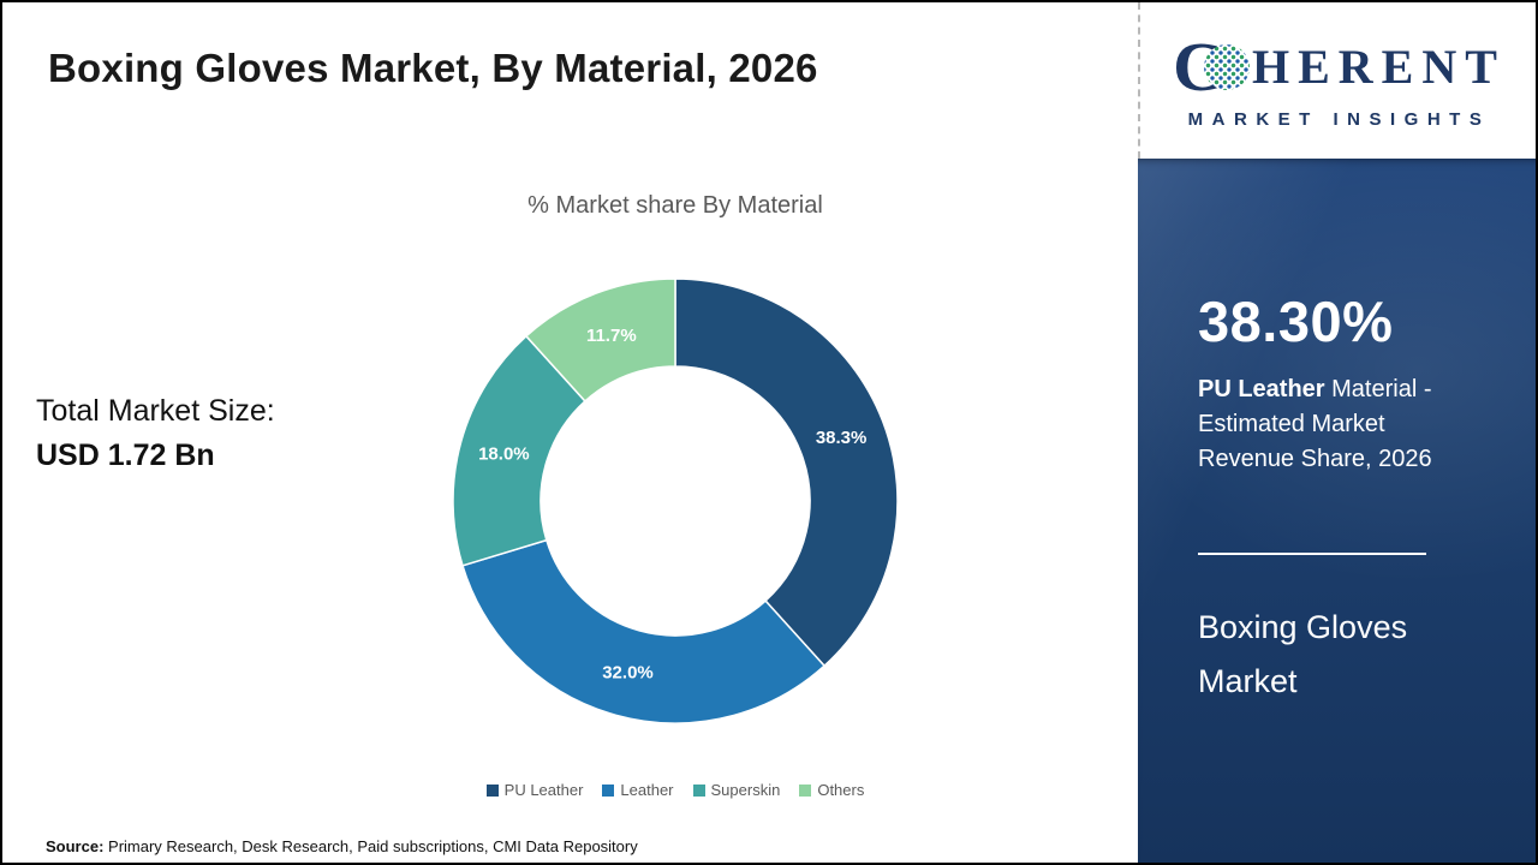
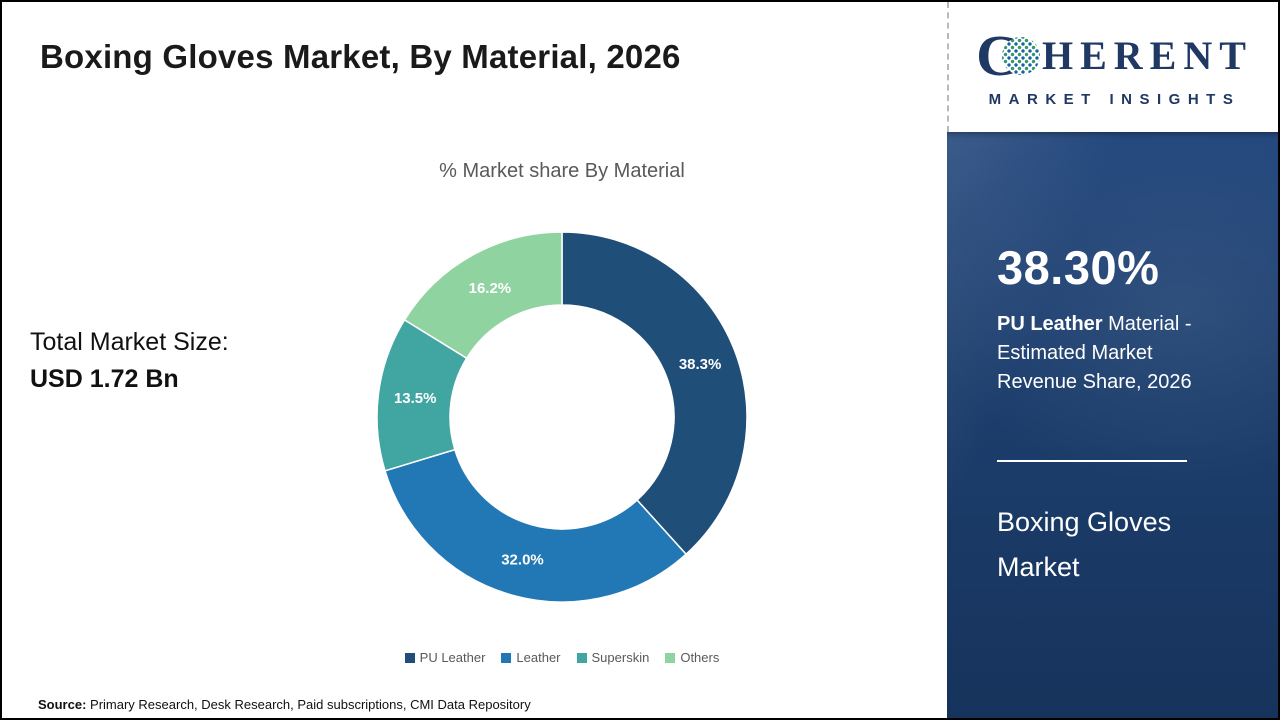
Superskin: 18.0% -> 13.5%
Others: 11.7% -> 16.2%
